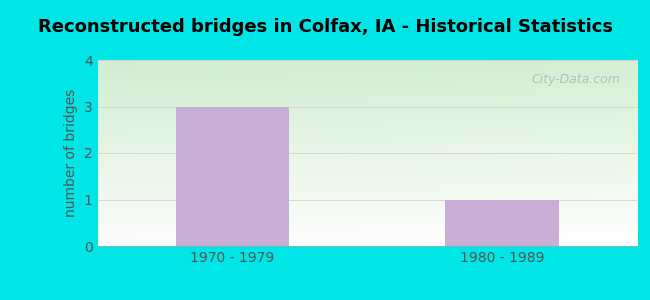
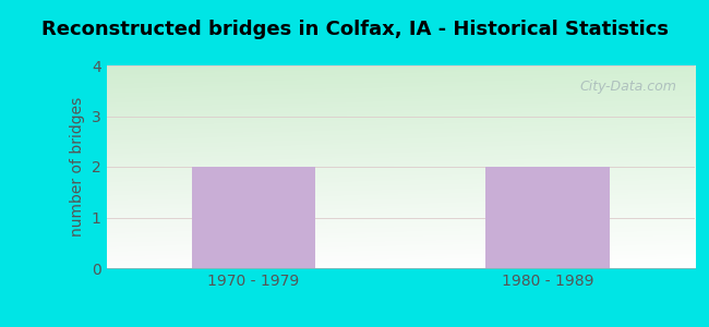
1970 - 1979: 3 -> 2
1980 - 1989: 1 -> 2
